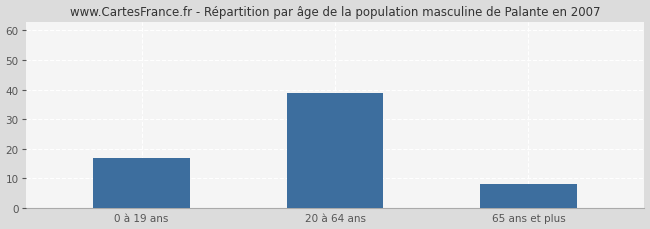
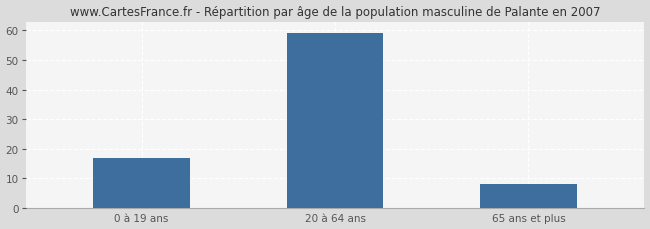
20 à 64 ans: 39 -> 59
